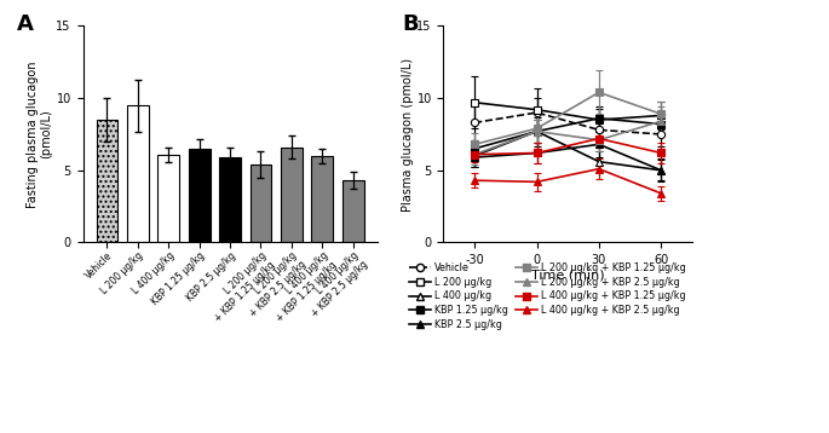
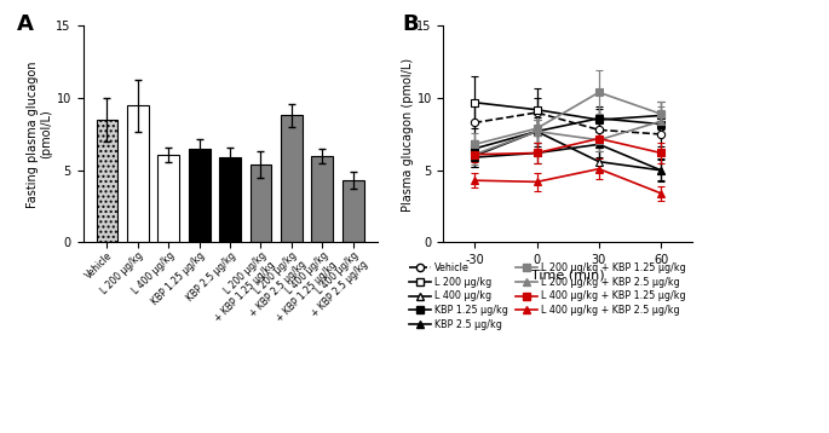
L 200 μg/kg + KBP 2.5 μg/kg: 6.6 -> 8.8
